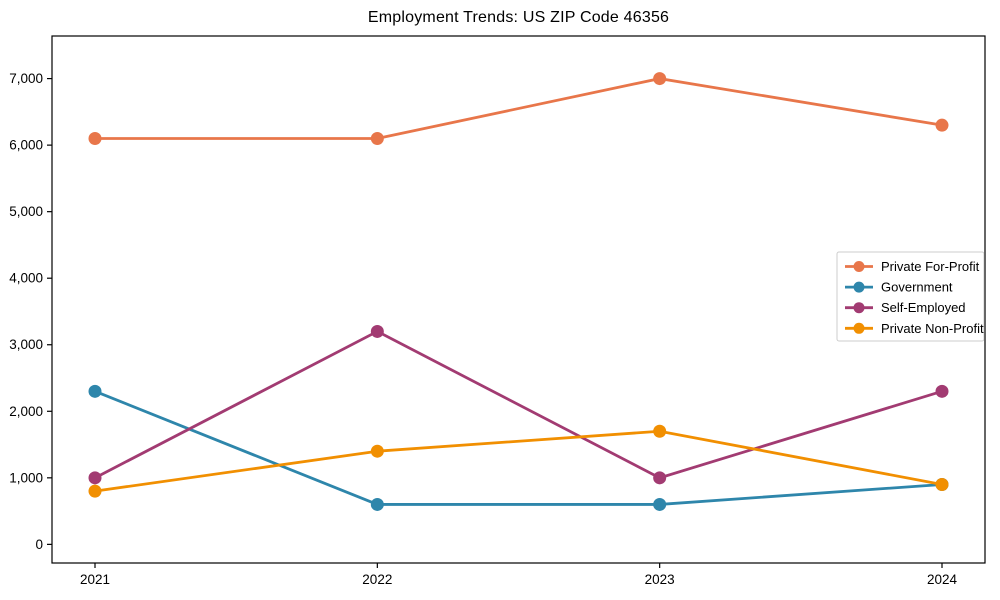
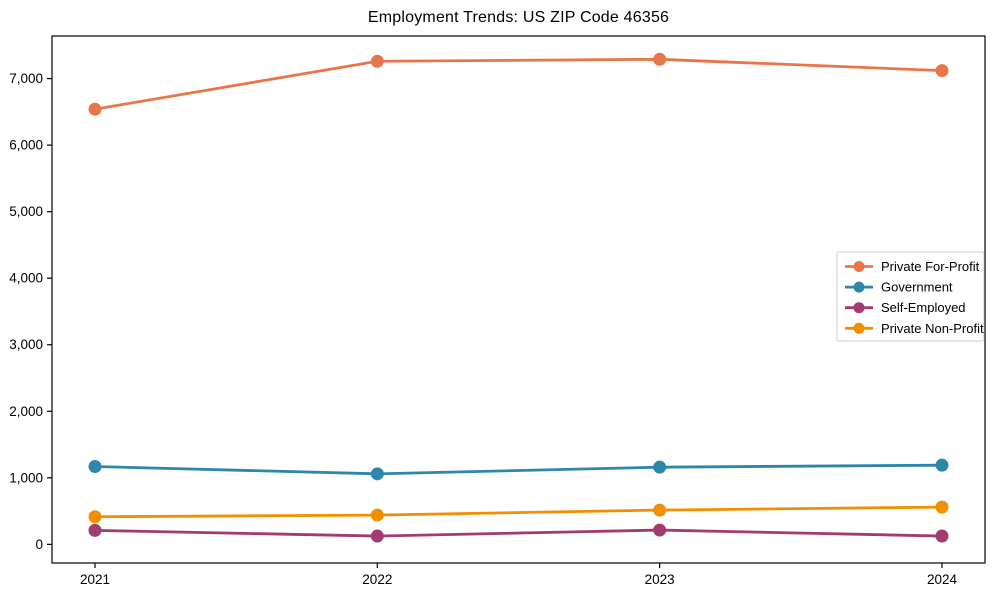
Private For-Profit/2021: 6100 -> 6500
Government/2021: 2300 -> 1200
Self-Employed/2021: 1000 -> 200
Private Non-Profit/2021: 800 -> 400
Private For-Profit/2022: 6100 -> 7300
Government/2022: 600 -> 1100
Self-Employed/2022: 3200 -> 100
Private Non-Profit/2022: 1400 -> 400
Private For-Profit/2023: 7000 -> 7300
Government/2023: 600 -> 1200
Self-Employed/2023: 1000 -> 200
Private Non-Profit/2023: 1700 -> 500
Private For-Profit/2024: 6300 -> 7100
Government/2024: 900 -> 1200
Self-Employed/2024: 2300 -> 100
Private Non-Profit/2024: 900 -> 600
